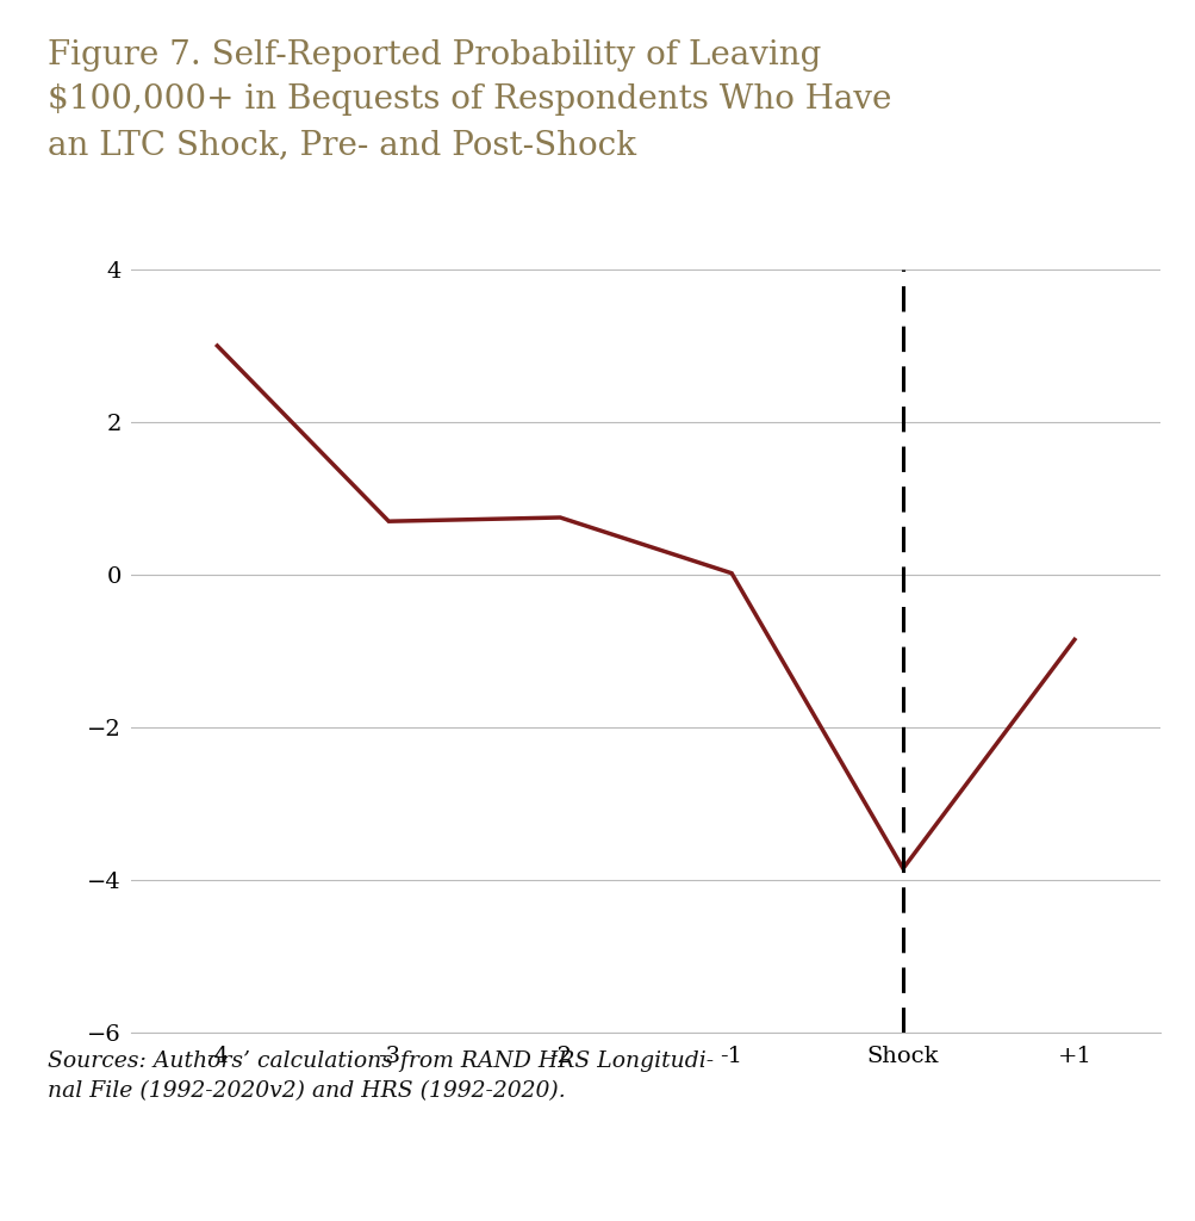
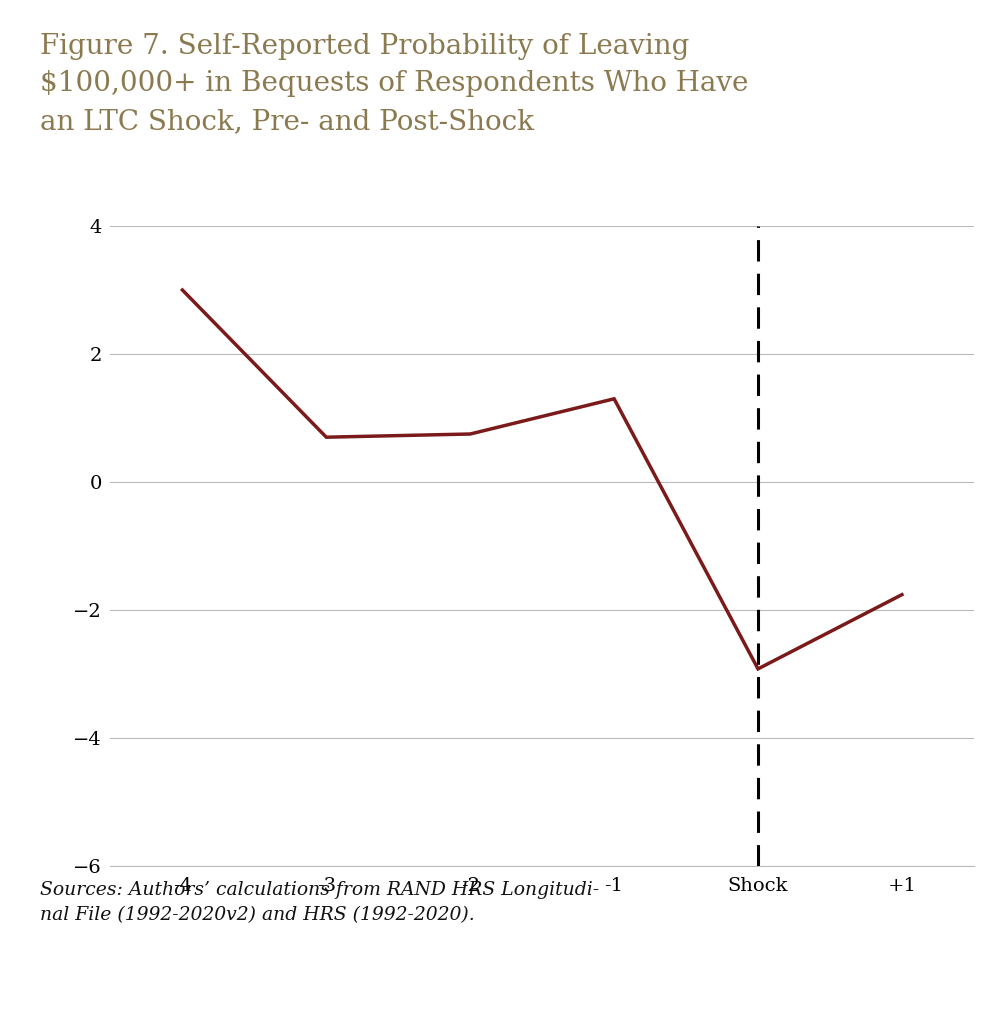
-1: 0.02 -> 1.30
Shock: -3.85 -> -2.92
+1: -0.85 -> -1.76
